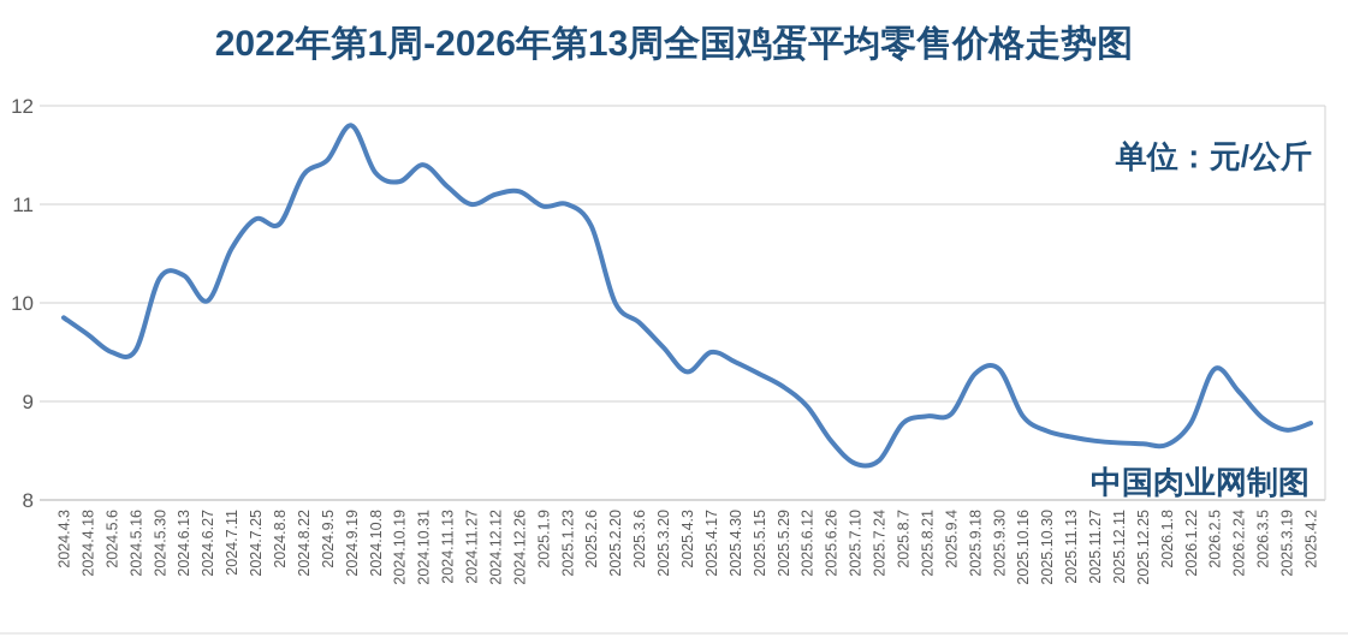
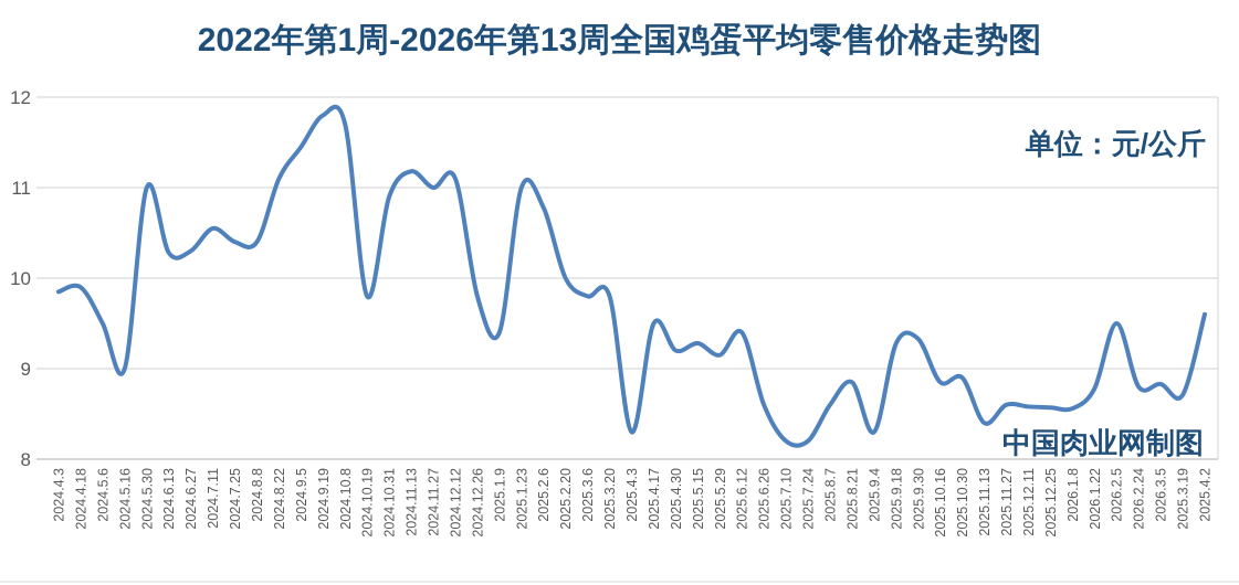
2024.4.18: 9.7 -> 9.9
2024.5.16: 9.5 -> 9.0
2024.5.30: 10.2 -> 11.0
2024.6.27: 10.0 -> 10.3
2024.7.25: 10.8 -> 10.4
2024.8.8: 10.8 -> 10.4
2024.8.22: 11.3 -> 11.1
2024.10.8: 11.3 -> 11.7
2024.10.19: 11.2 -> 9.8
2024.10.31: 11.4 -> 10.9
2024.12.26: 11.1 -> 9.8
2025.1.9: 11.0 -> 9.4
2025.3.20: 9.6 -> 9.8
2025.4.3: 9.3 -> 8.3
2025.4.30: 9.4 -> 9.2
2025.6.12: 8.9 -> 9.4
2025.7.10: 8.4 -> 8.2
2025.7.24: 8.4 -> 8.2
2025.8.7: 8.8 -> 8.6
2025.9.4: 8.9 -> 8.3
2025.10.30: 8.7 -> 8.9
2025.11.13: 8.6 -> 8.4
2026.2.5: 9.3 -> 9.5
2026.2.24: 9.1 -> 8.8
2025.4.2: 8.8 -> 9.6
